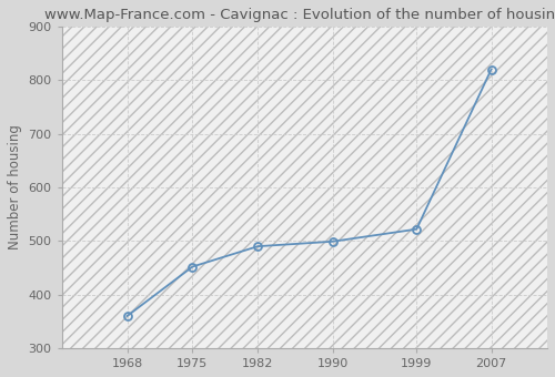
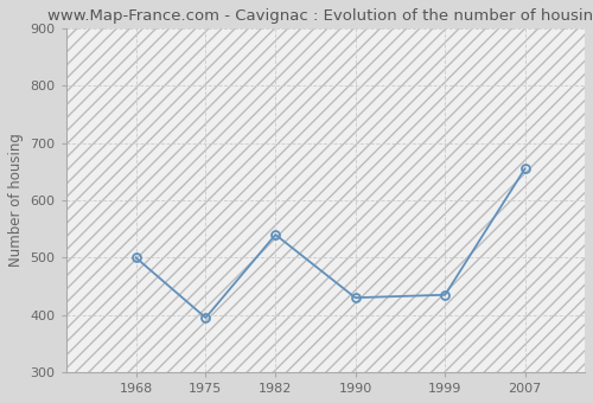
1968: 360 -> 500
1975: 452 -> 395
1982: 490 -> 540
1990: 499 -> 430
1999: 522 -> 435
2007: 820 -> 655
